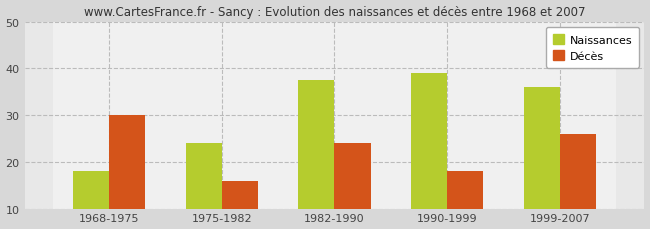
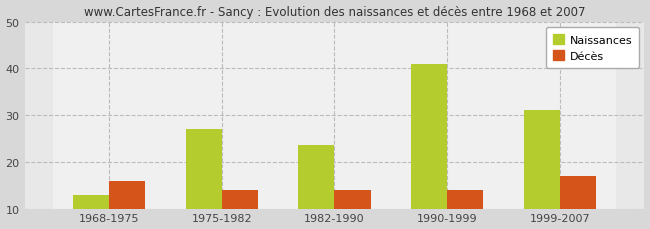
Naissances/1968-1975: 18.0 -> 13.0
Décès/1968-1975: 30 -> 16
Naissances/1975-1982: 24.0 -> 27.0
Décès/1975-1982: 16 -> 14
Naissances/1982-1990: 37.5 -> 23.5
Décès/1982-1990: 24 -> 14
Naissances/1990-1999: 39.0 -> 41.0
Décès/1990-1999: 18 -> 14
Naissances/1999-2007: 36.0 -> 31.0
Décès/1999-2007: 26 -> 17
